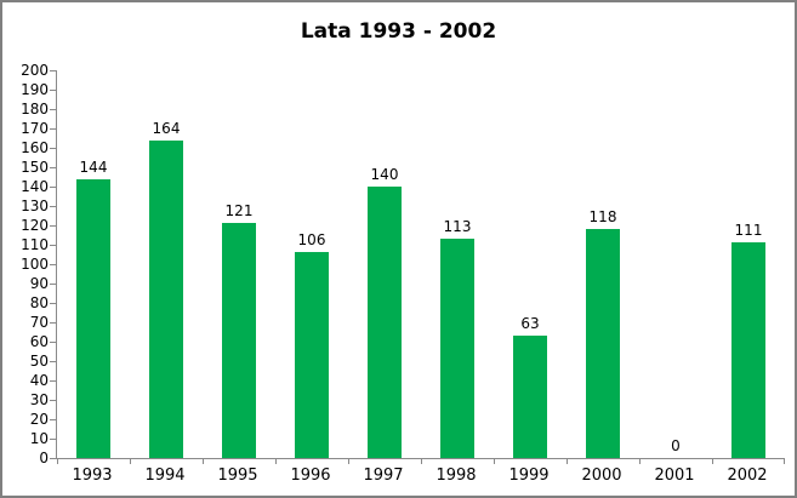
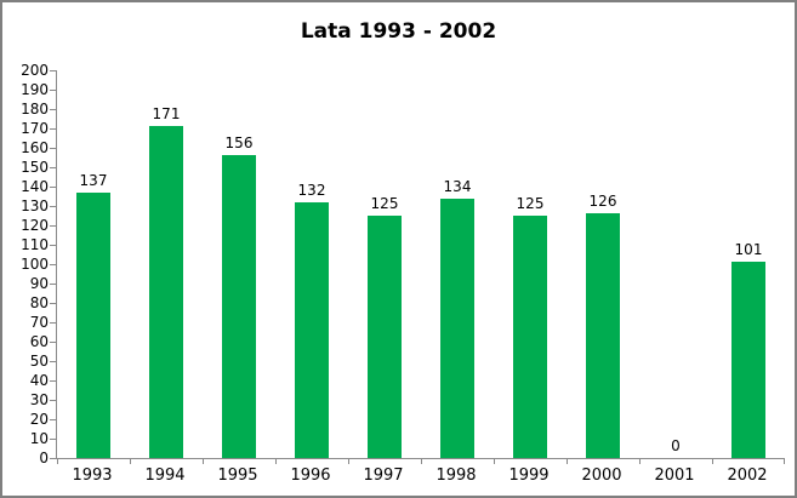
1993: 144 -> 137
1994: 164 -> 171
1995: 121 -> 156
1996: 106 -> 132
1997: 140 -> 125
1998: 113 -> 134
1999: 63 -> 125
2000: 118 -> 126
2002: 111 -> 101
